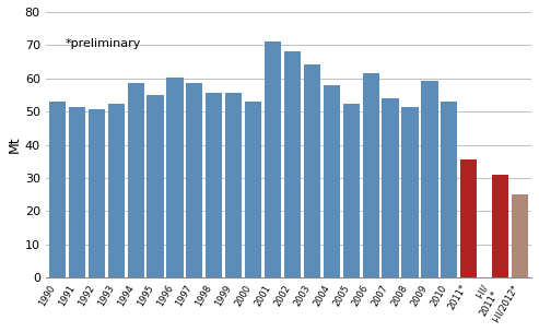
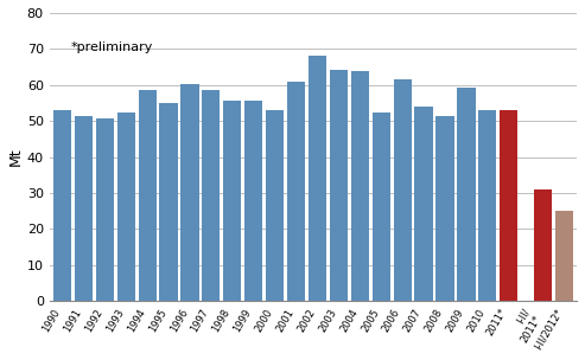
2001: 71.0 -> 61.0
2004: 58.0 -> 64.0
2011*: 35.5 -> 53.0
